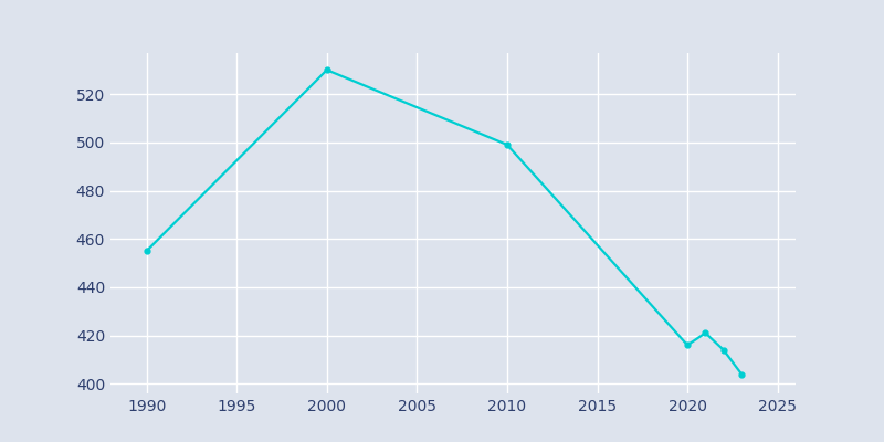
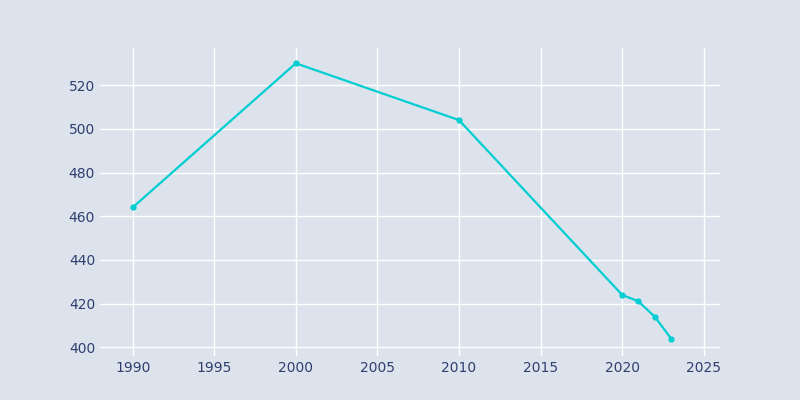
1990: 455 -> 464
2010: 499 -> 504
2020: 416 -> 424
